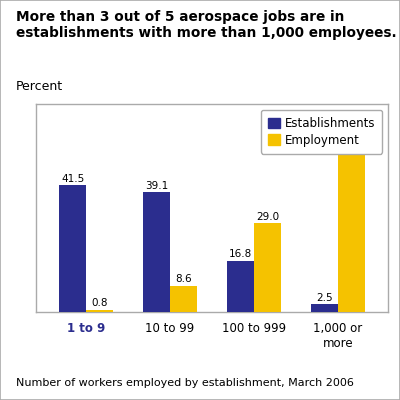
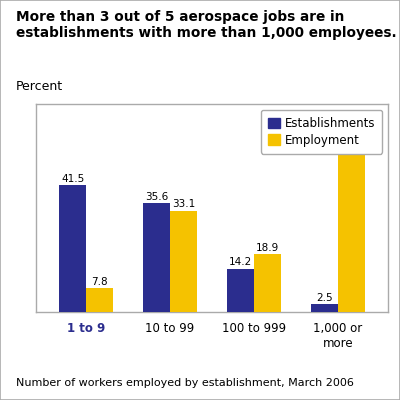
Employment/1 to 9: 0.8 -> 7.8
Establishments/10 to 99: 39.1 -> 35.6
Employment/10 to 99: 8.6 -> 33.1
Establishments/100 to 999: 16.8 -> 14.2
Employment/100 to 999: 29.0 -> 18.9
